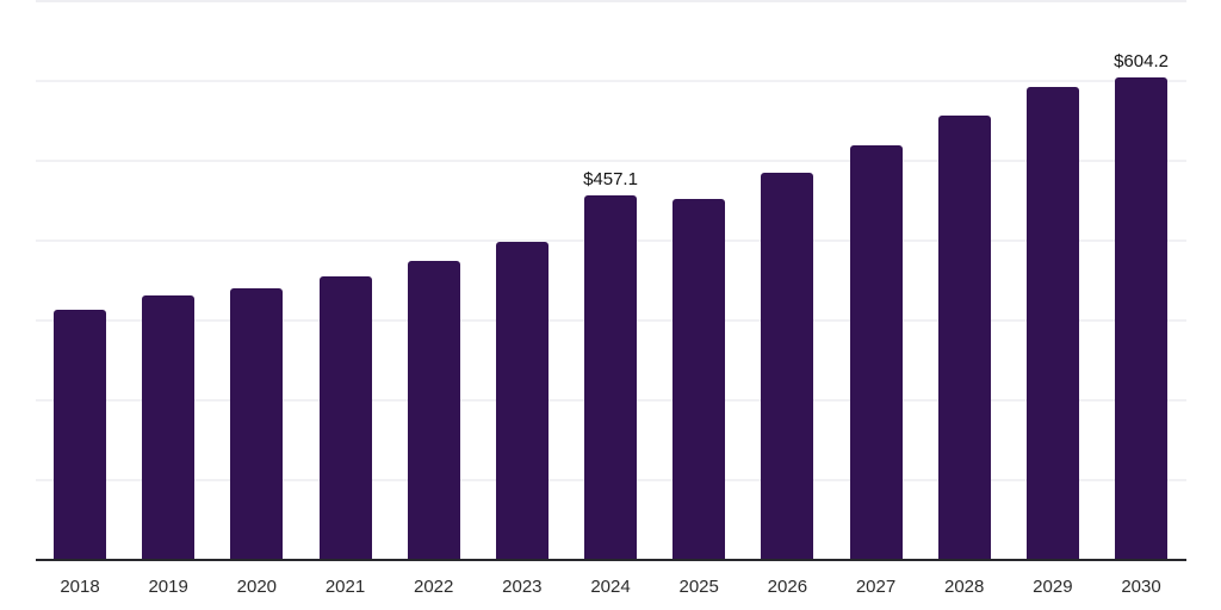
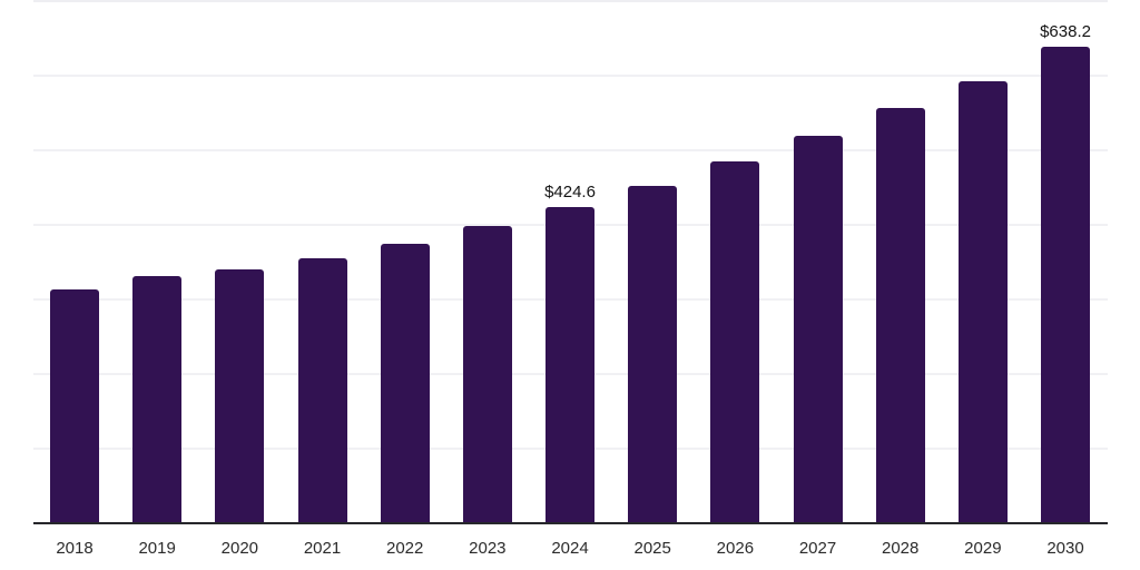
2024: $457.1 -> $424.6
2030: $604.2 -> $638.2
